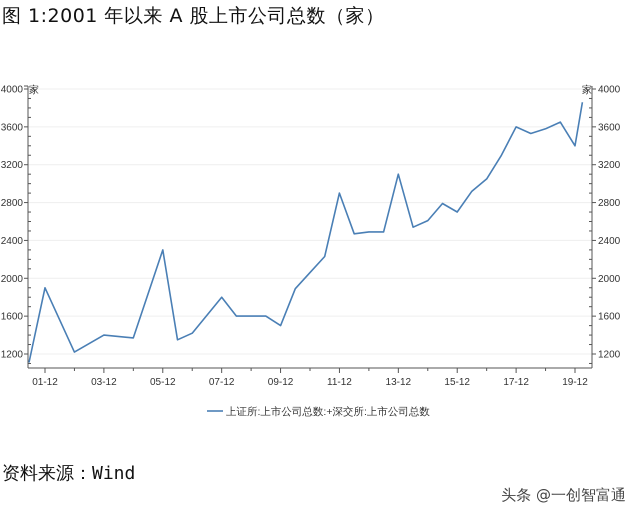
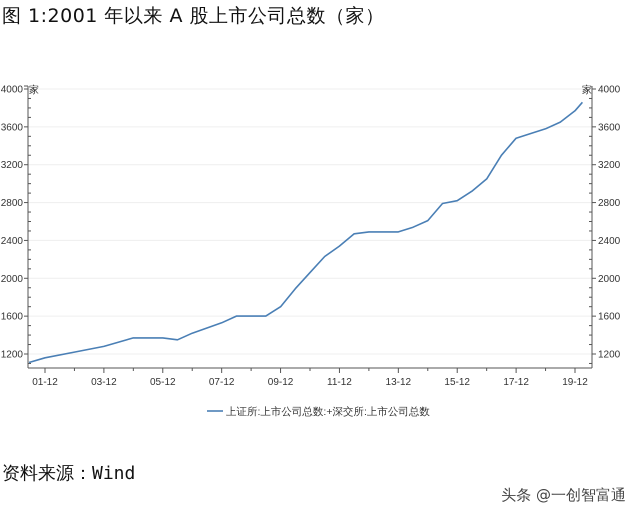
01-12: 1900 -> 1200
03-12: 1400 -> 1300
05-12: 2300 -> 1400
07-12: 1800 -> 1500
09-12: 1500 -> 1700
11-12: 2900 -> 2300
13-12: 3100 -> 2500
15-12: 2700 -> 2800
17-12: 3600 -> 3500
19-12: 3400 -> 3800
